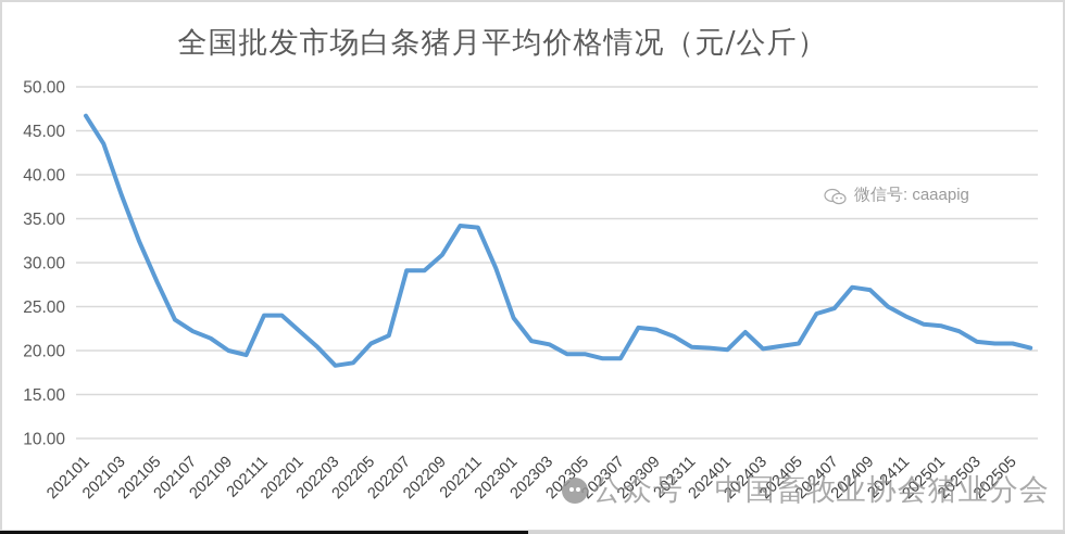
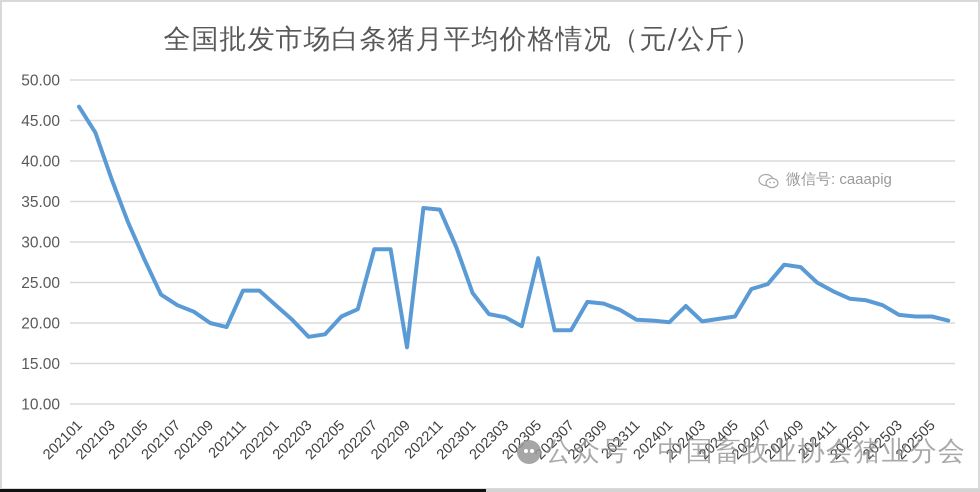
202209: 31 -> 17
202305: 20 -> 28
